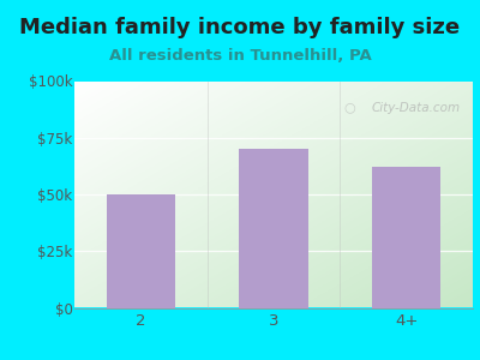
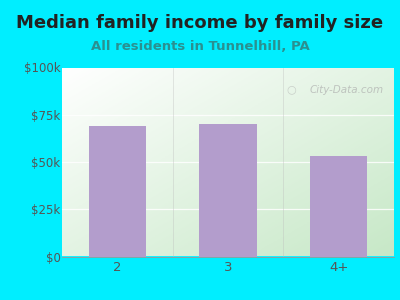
2: $50k -> $69k
4+: $62k -> $53k
